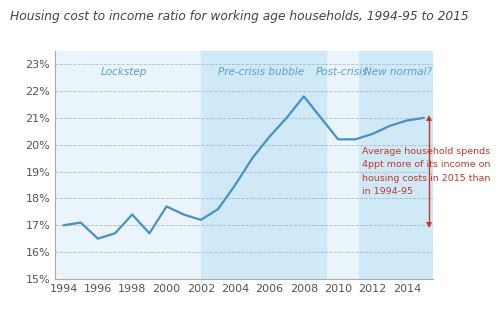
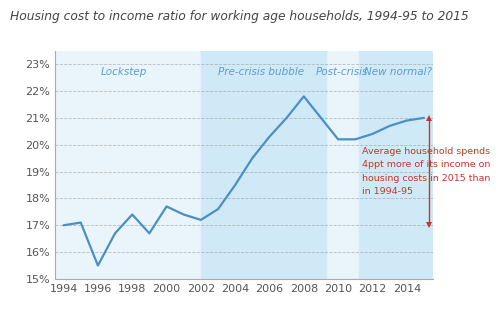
1996: 16.5% -> 15.5%
